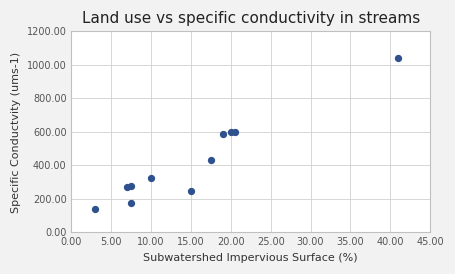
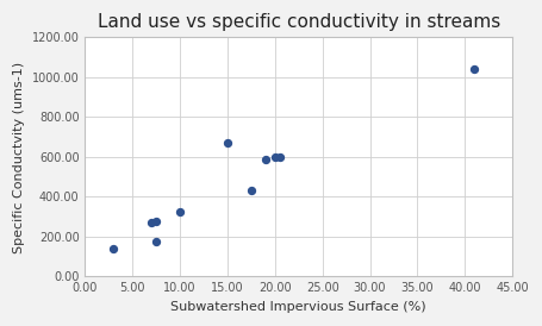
15.00: 240 -> 670
